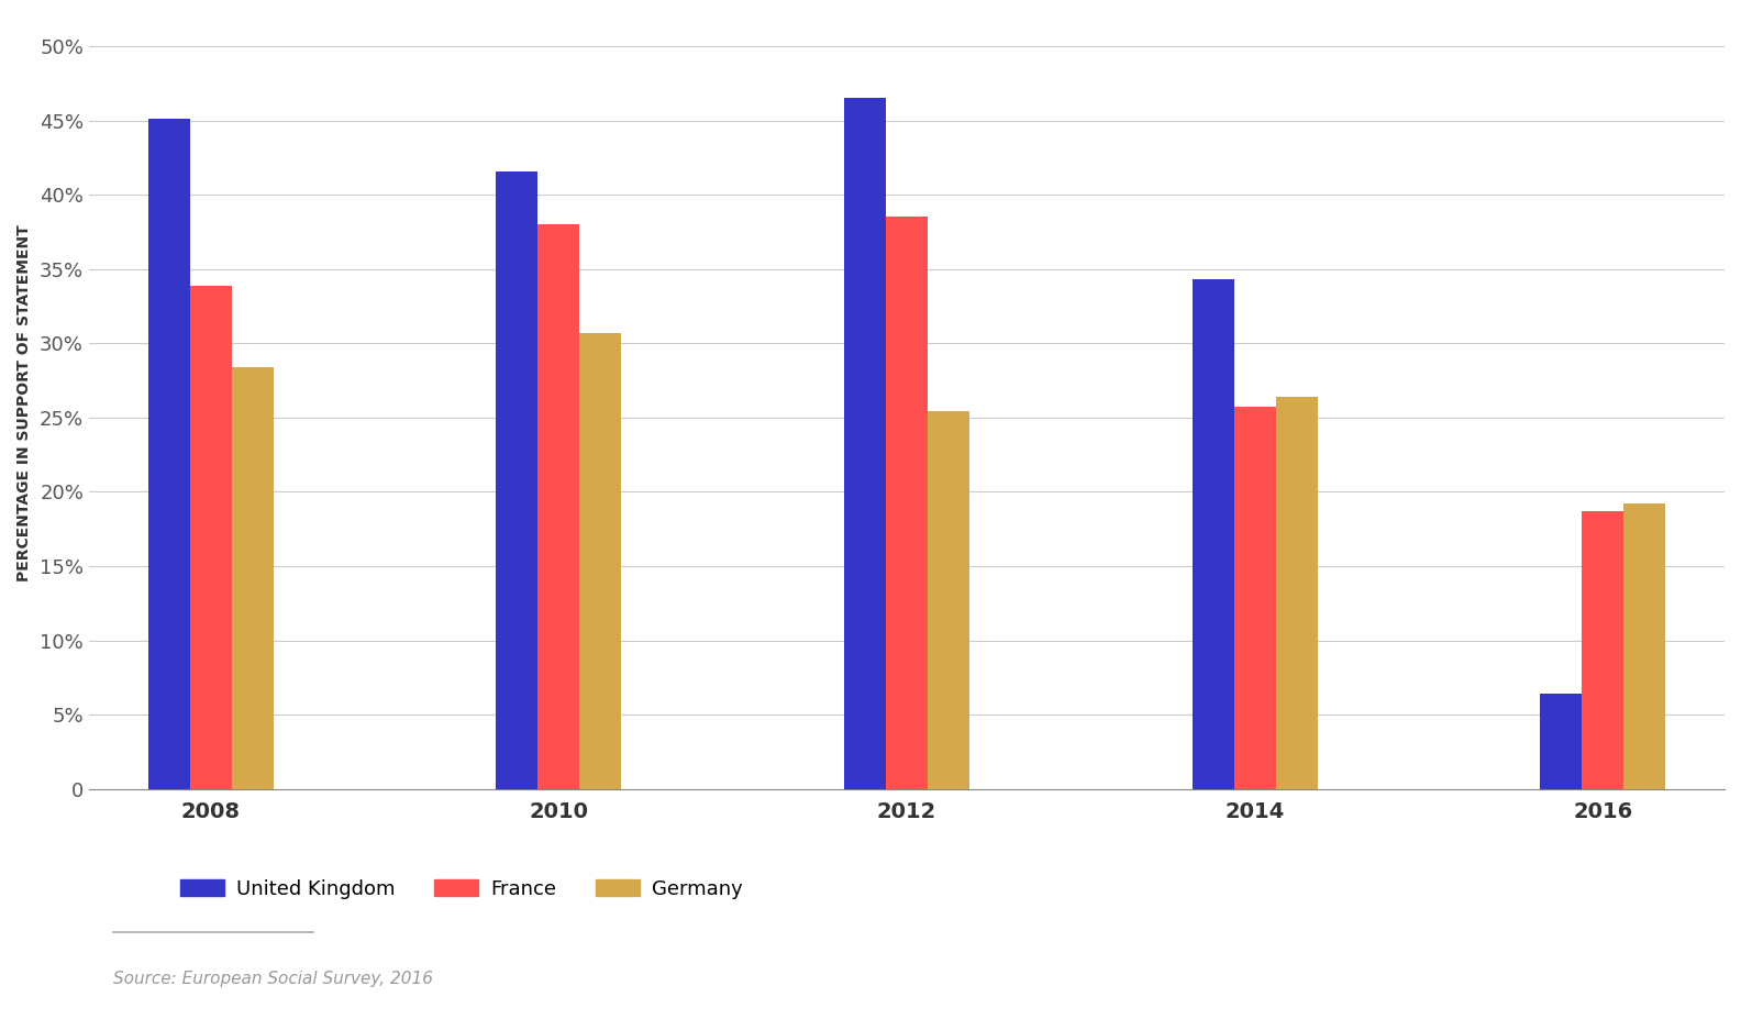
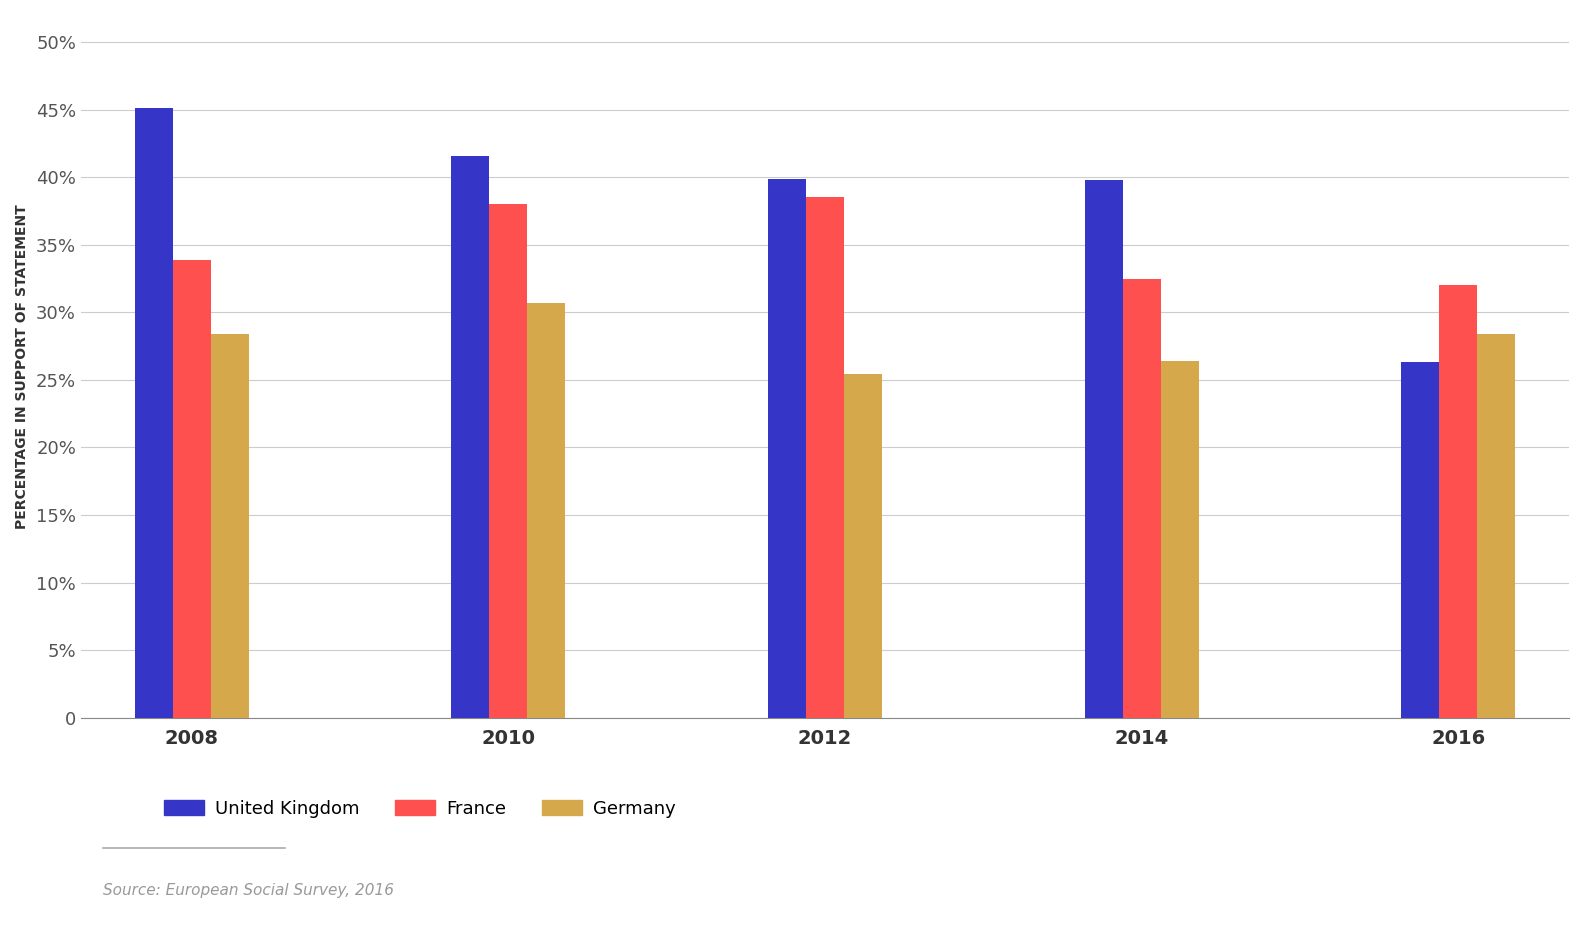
United Kingdom/2012: 46.5% -> 39.9%
United Kingdom/2014: 34.3% -> 39.8%
France/2014: 25.7% -> 32.5%
United Kingdom/2016: 6.4% -> 26.3%
France/2016: 18.7% -> 32.0%
Germany/2016: 19.2% -> 28.4%
